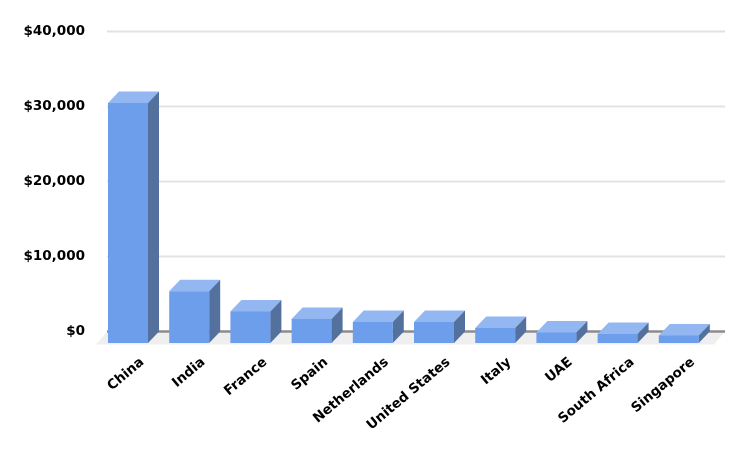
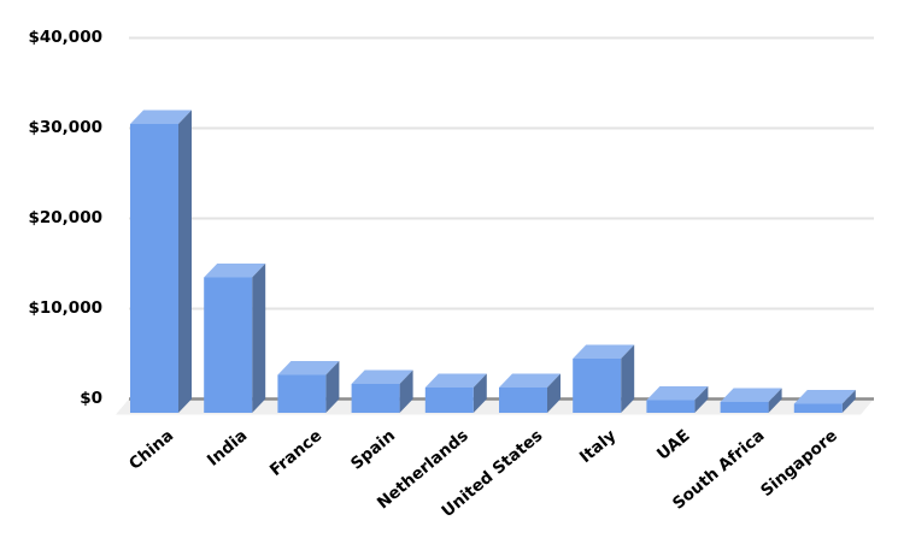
India: $7000 -> $15000
Italy: $2000 -> $6000
